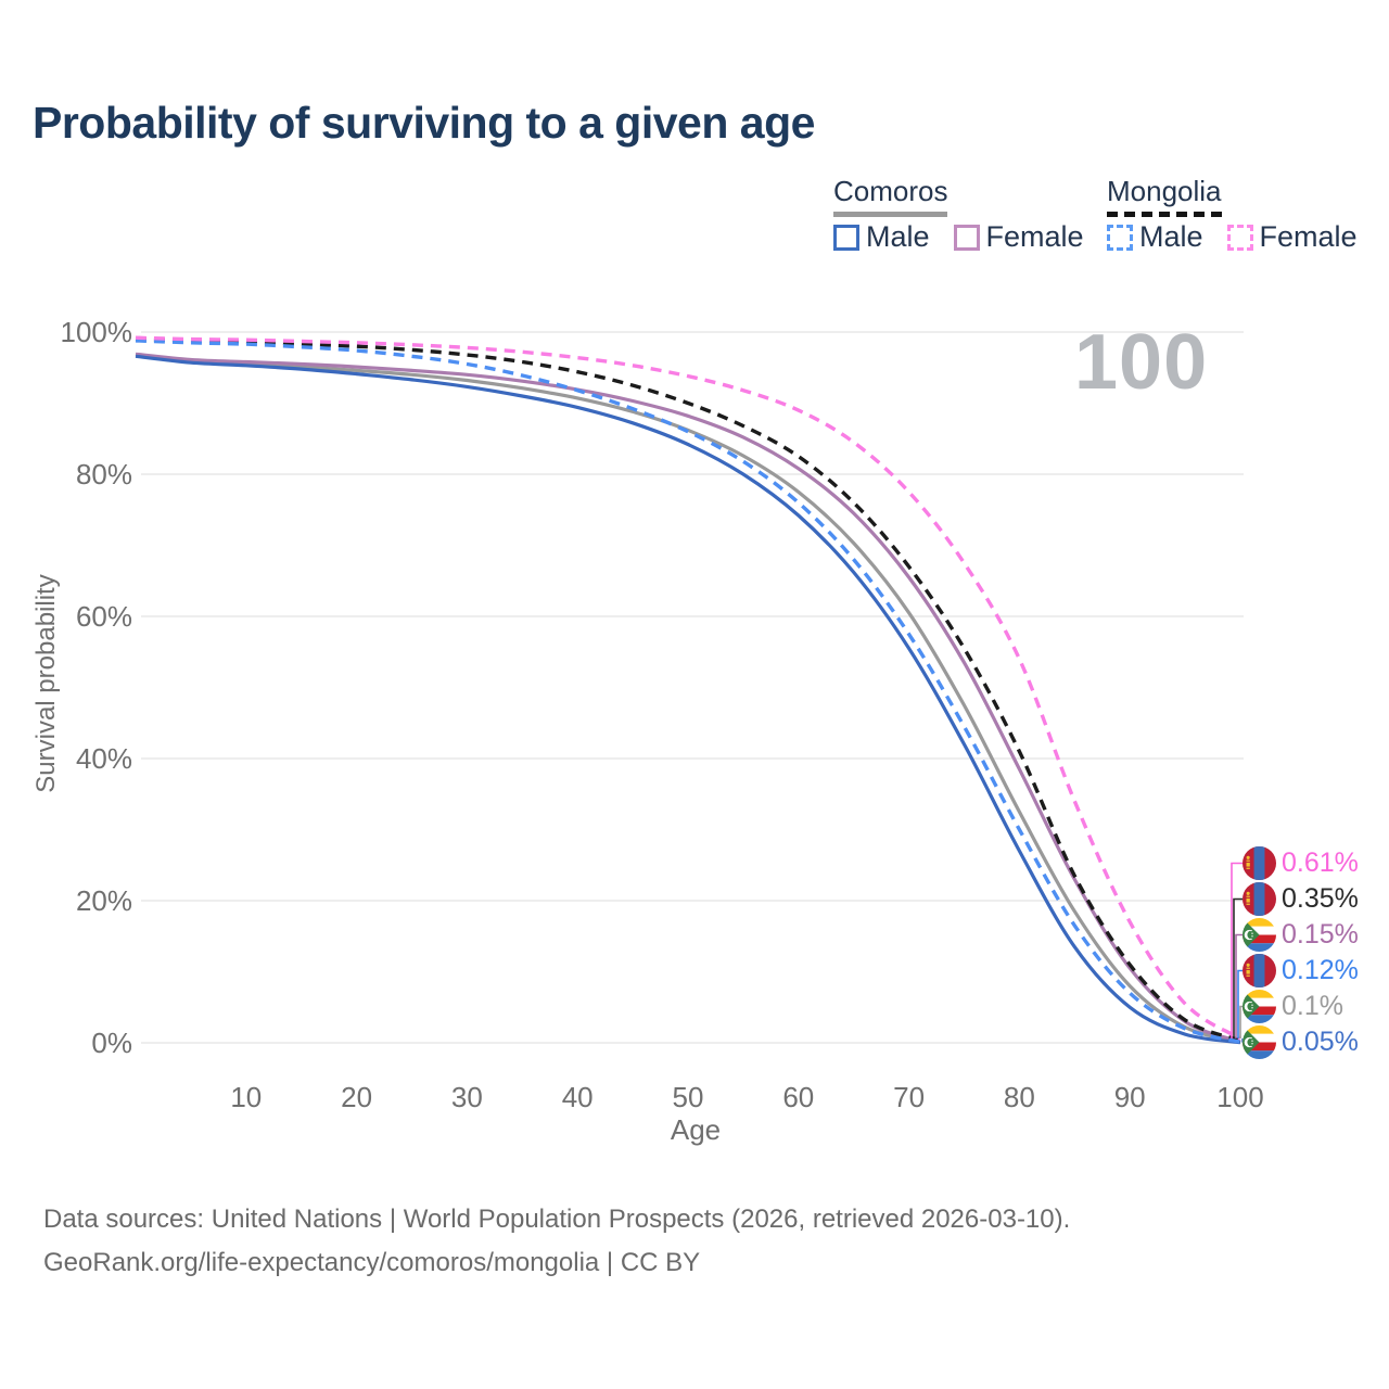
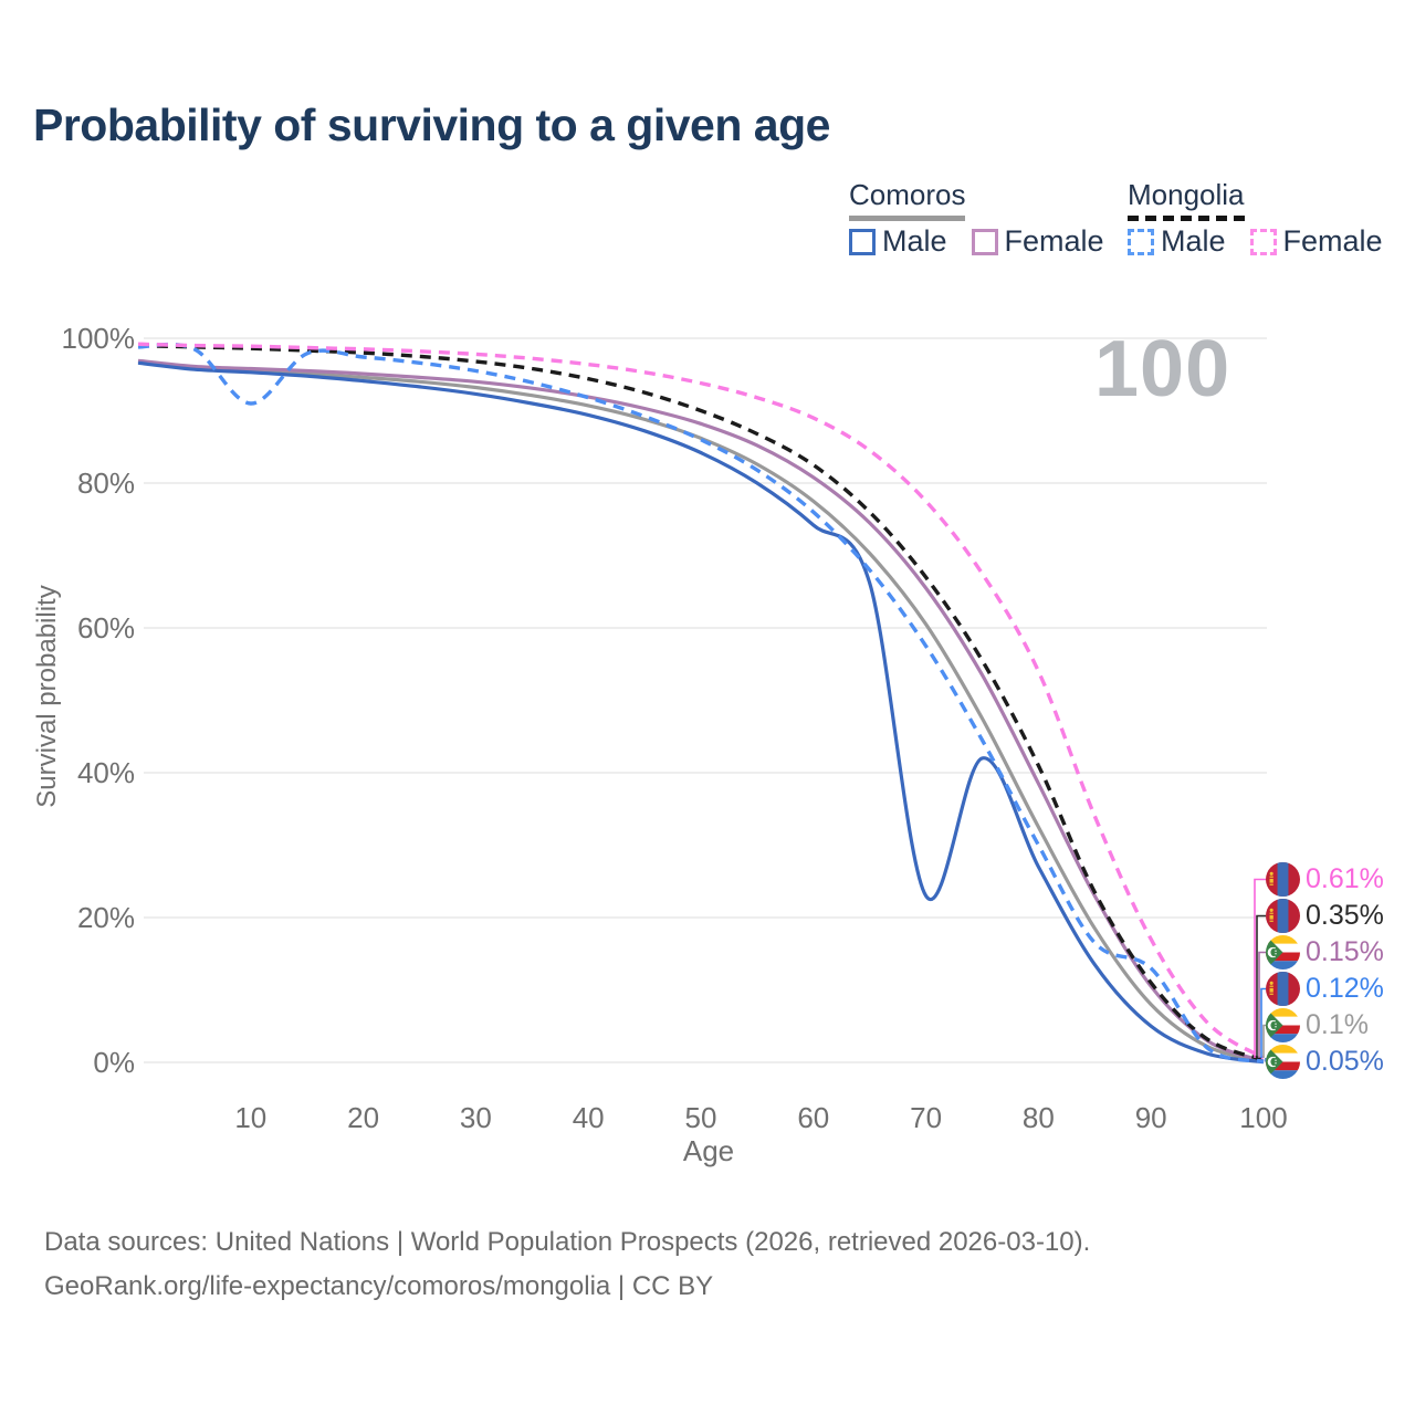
Mongolia Male/10: 98% -> 91%
Comoros Male/70: 56% -> 23%
Mongolia Male/90: 7% -> 13%
